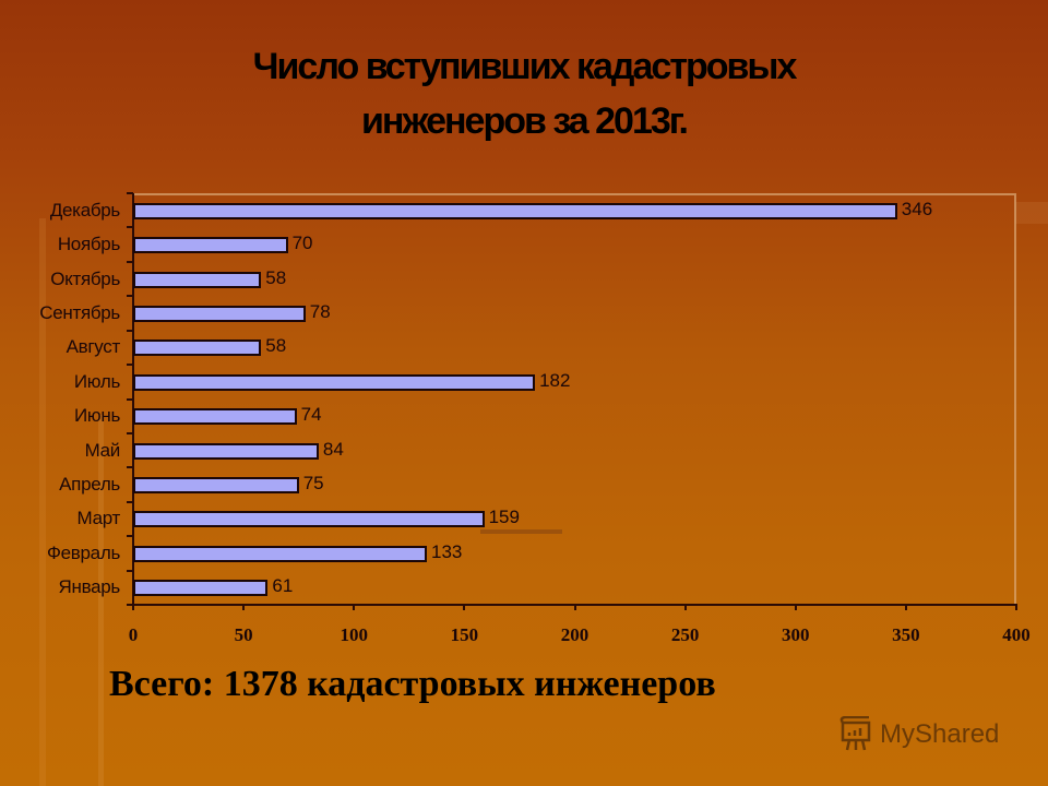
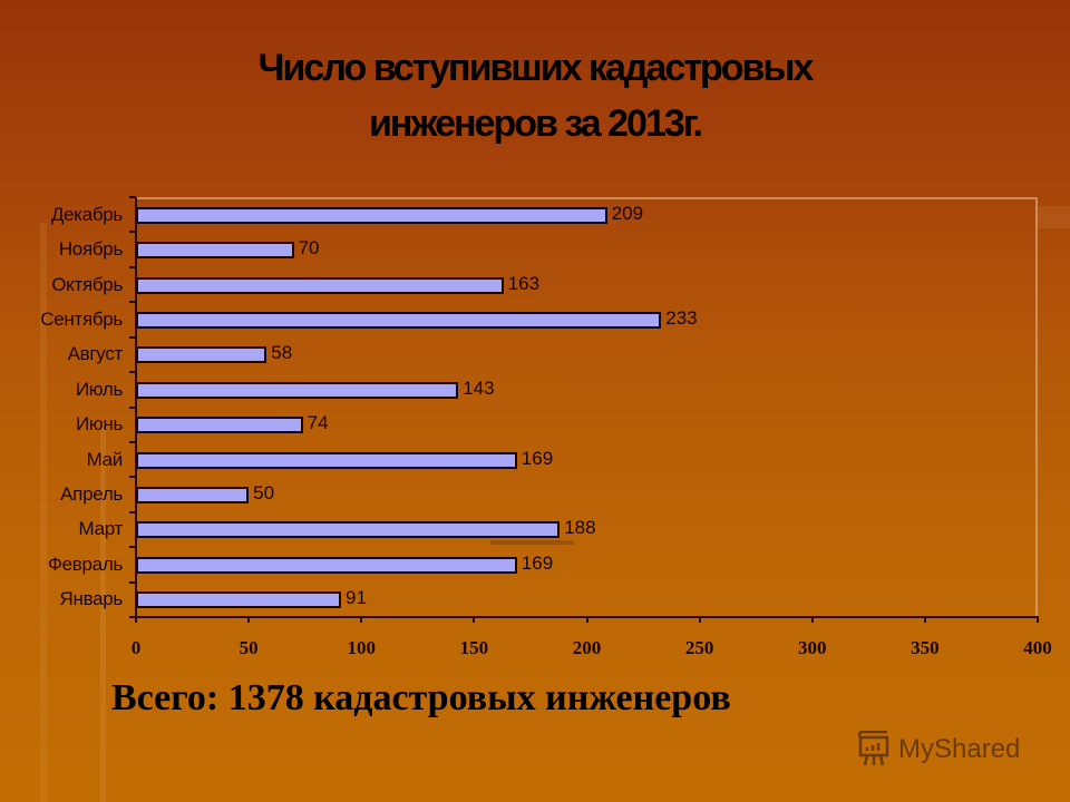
Декабрь: 346 -> 209
Октябрь: 58 -> 163
Сентябрь: 78 -> 233
Июль: 182 -> 143
Май: 84 -> 169
Апрель: 75 -> 50
Март: 159 -> 188
Февраль: 133 -> 169
Январь: 61 -> 91
